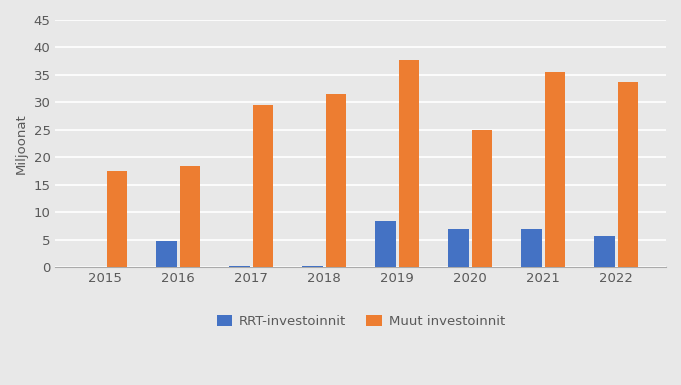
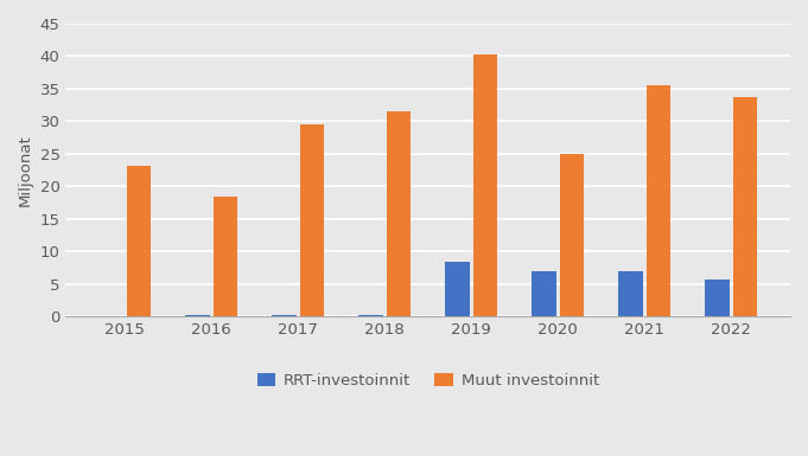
Muut investoinnit/2015: 17.6 -> 23.2
RRT-investoinnit/2016: 4.8 -> 0.3
Muut investoinnit/2019: 37.8 -> 40.2
